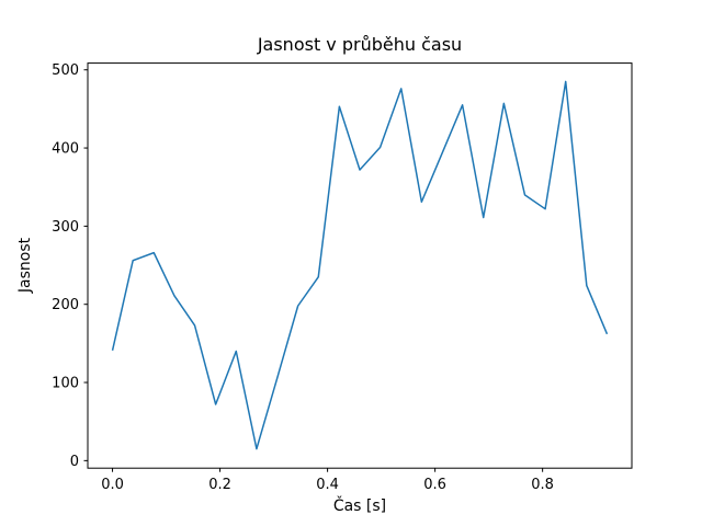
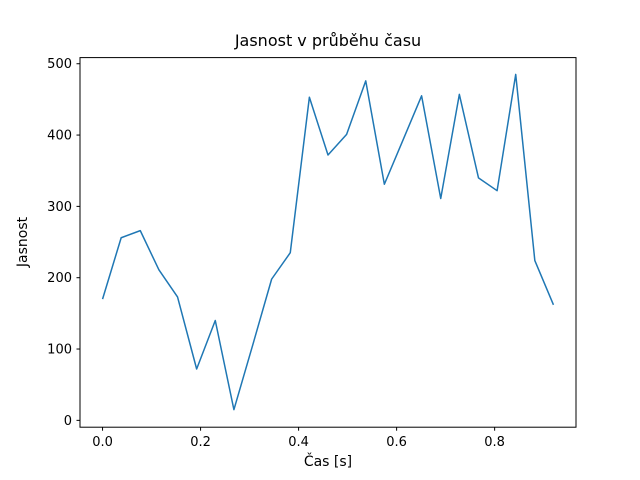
0.0: 140 -> 170
